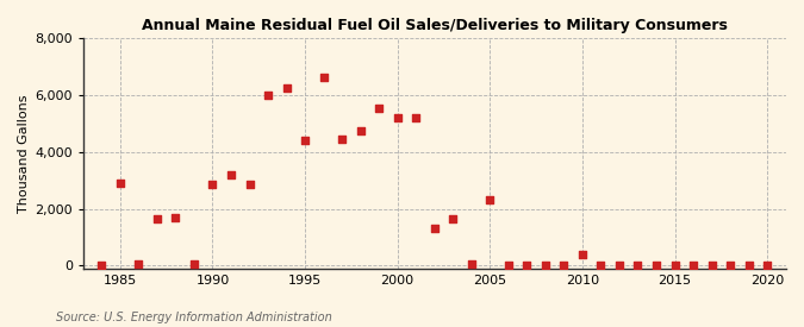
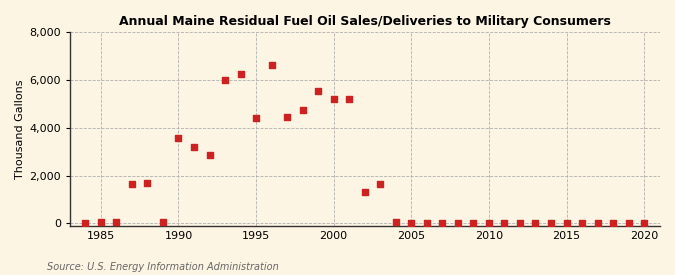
1985: 2,900 -> 50
1990: 2,850 -> 3,550
2005: 2,300 -> 30
2010: 400 -> 30
